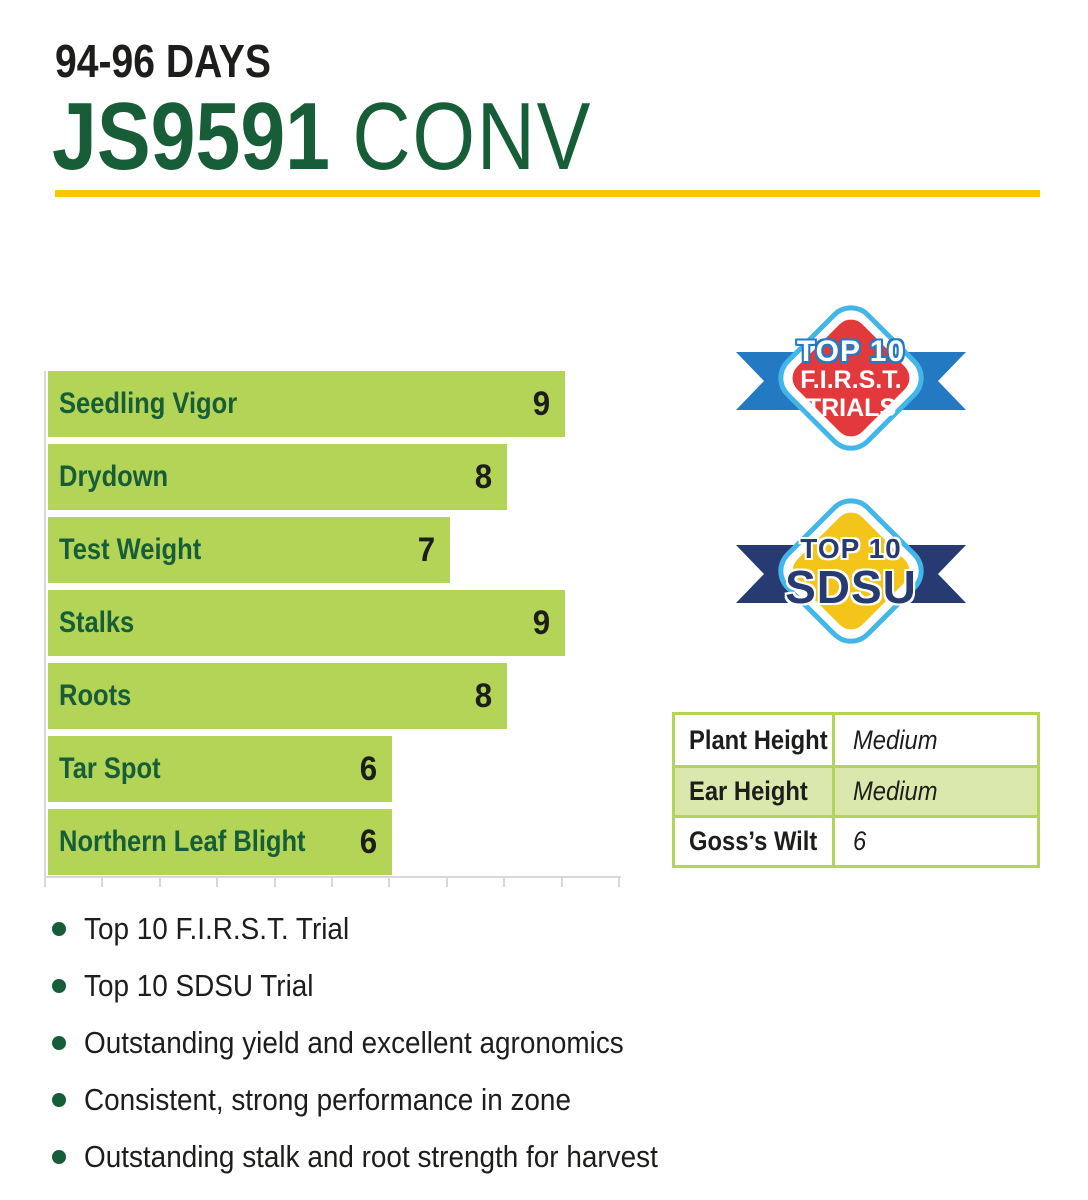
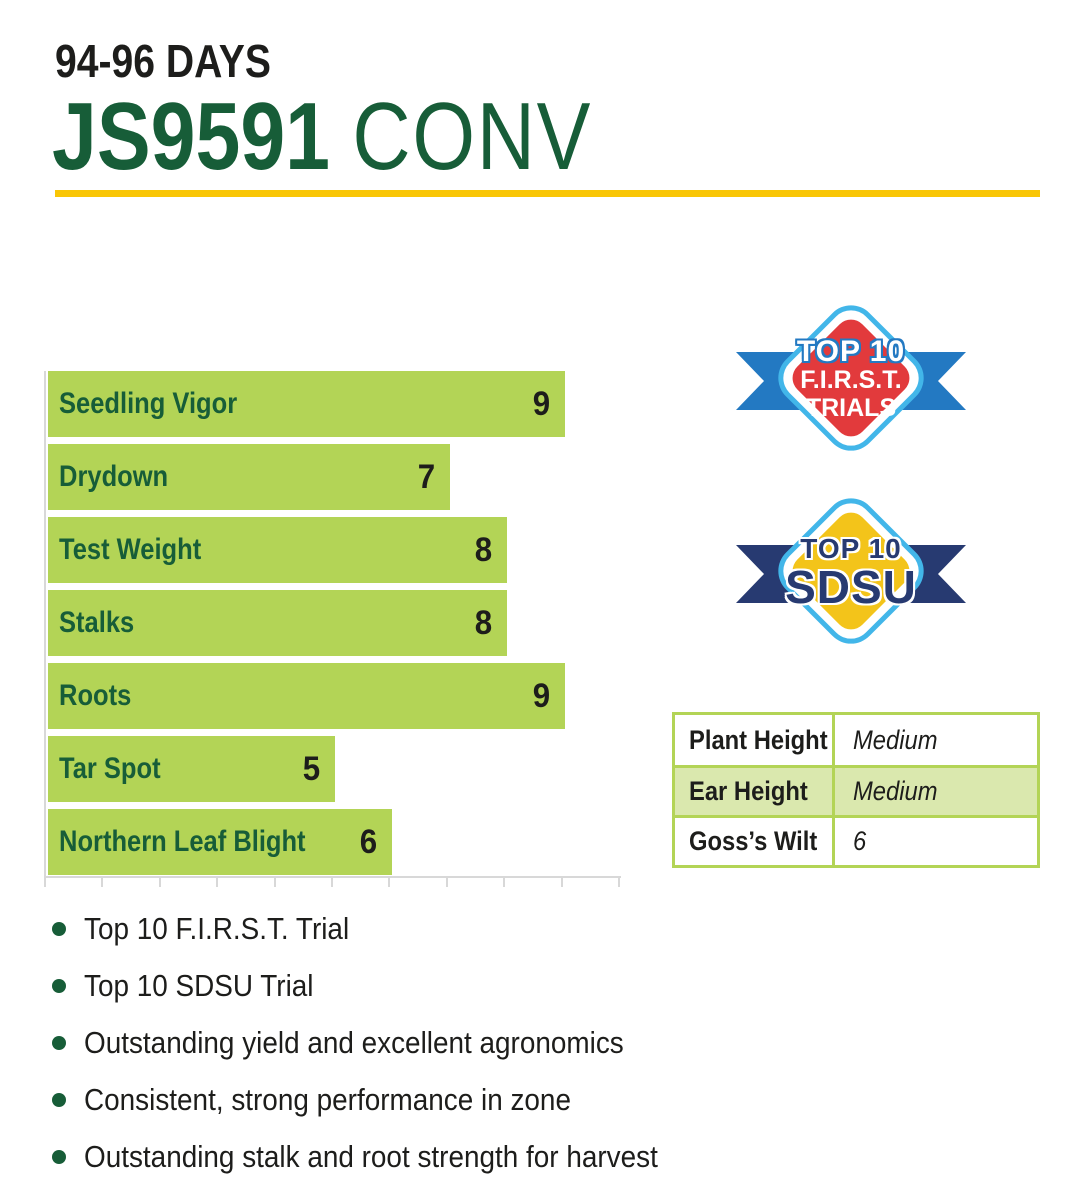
Drydown: 8 -> 7
Test Weight: 7 -> 8
Stalks: 9 -> 8
Roots: 8 -> 9
Tar Spot: 6 -> 5
